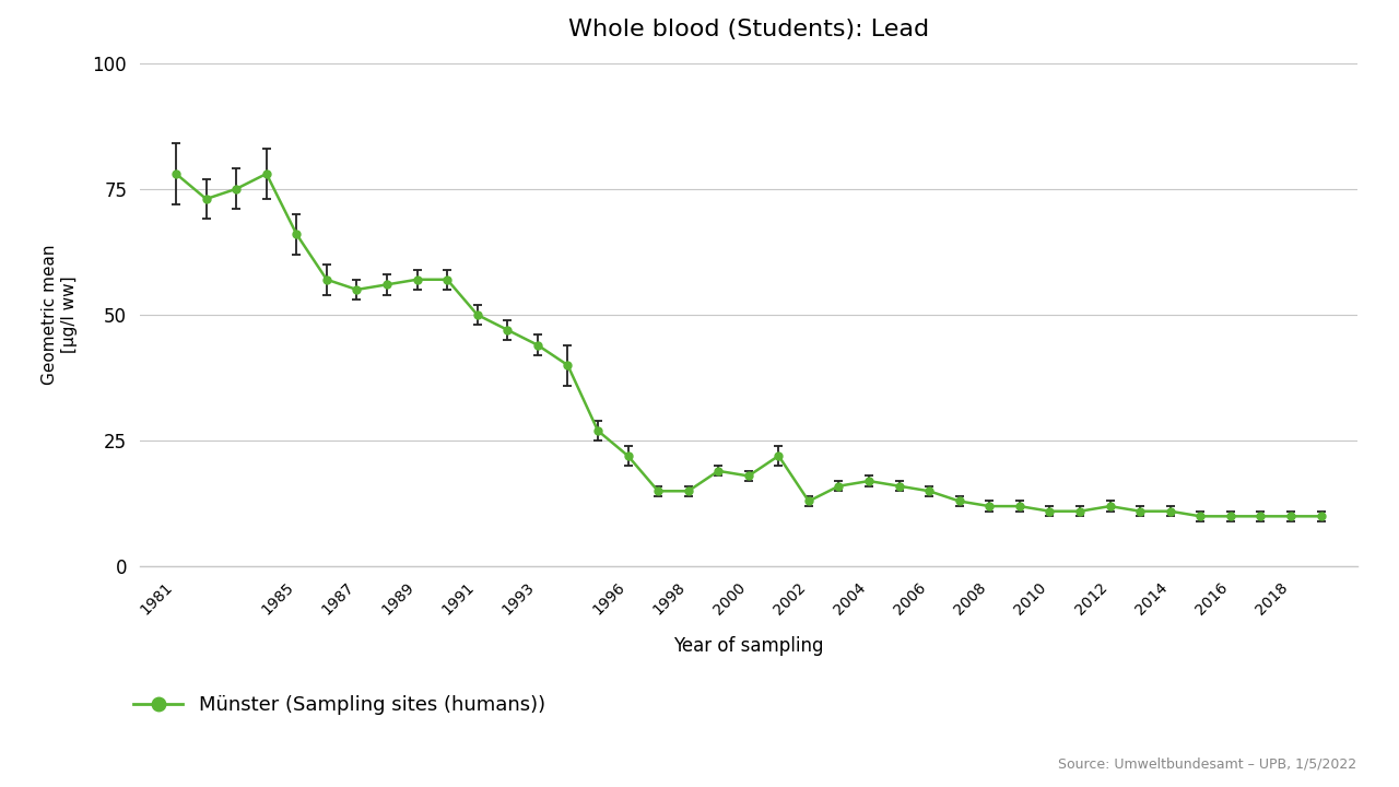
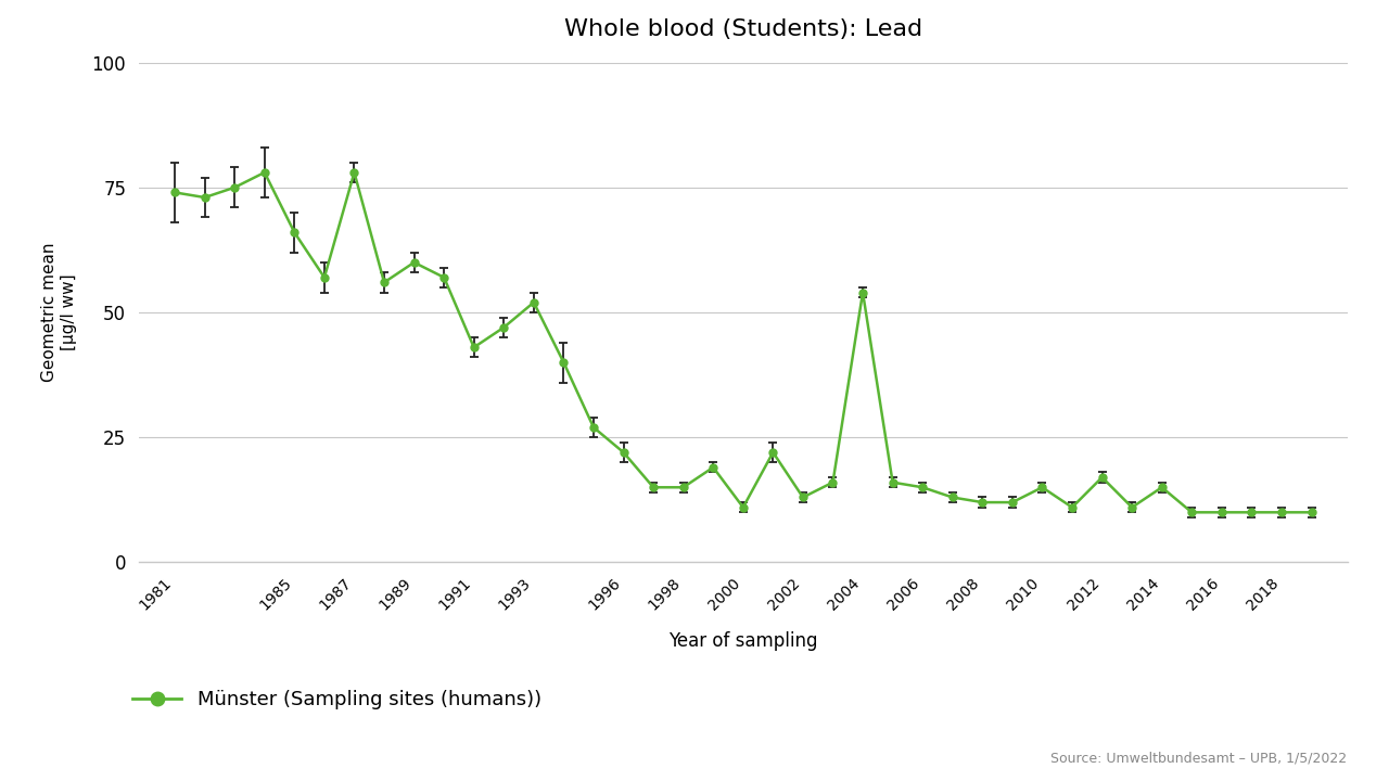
1981: 78 -> 74
1987: 55 -> 78
1989: 57 -> 60
1991: 50 -> 43
1993: 44 -> 52
2000: 18 -> 11
2004: 17 -> 54
2010: 11 -> 15
2012: 12 -> 17
2014: 11 -> 15
